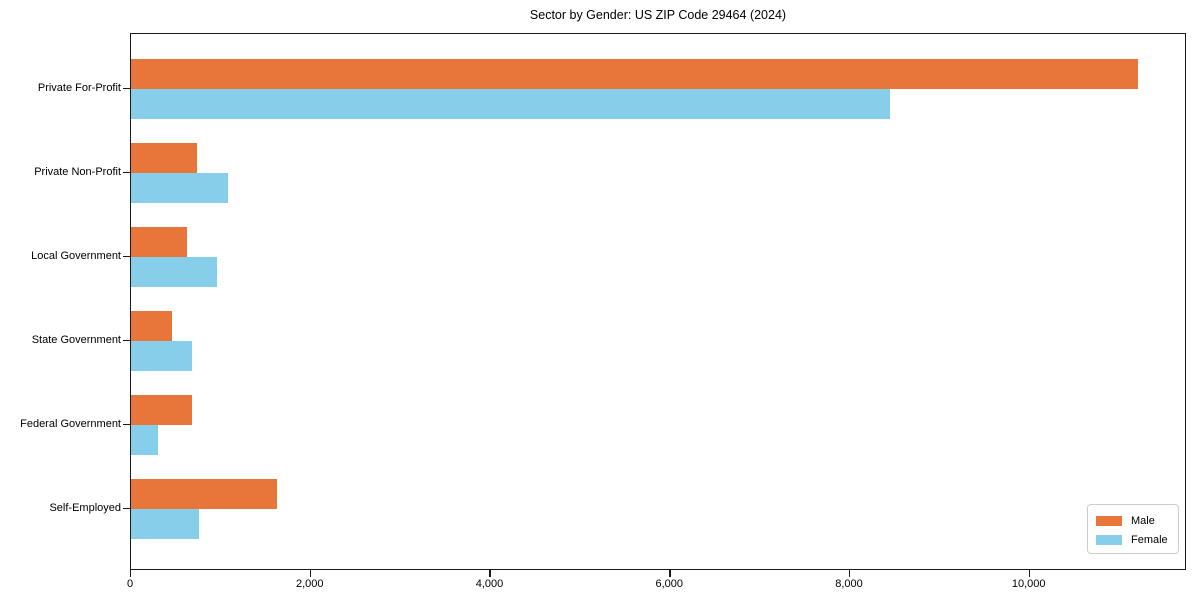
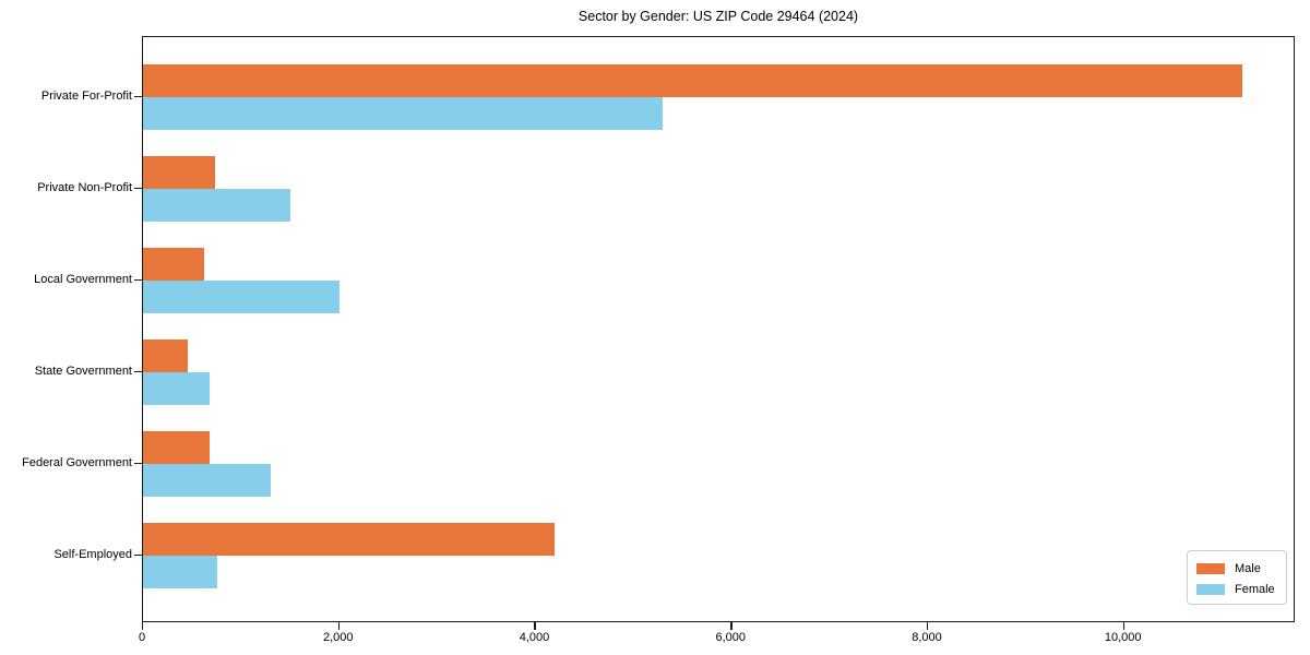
Female/Private For-Profit: 8400 -> 5300
Female/Private Non-Profit: 1100 -> 1500
Female/Local Government: 1000 -> 2000
Female/Federal Government: 300 -> 1300
Male/Self-Employed: 1600 -> 4200
